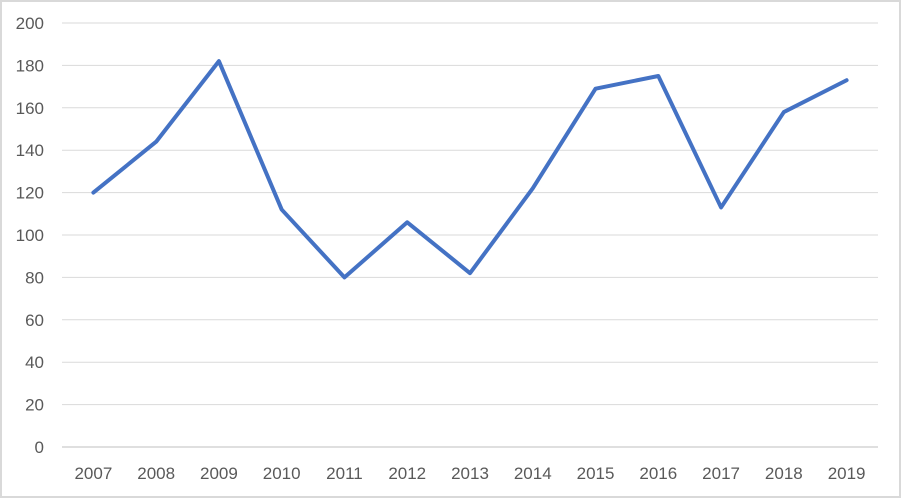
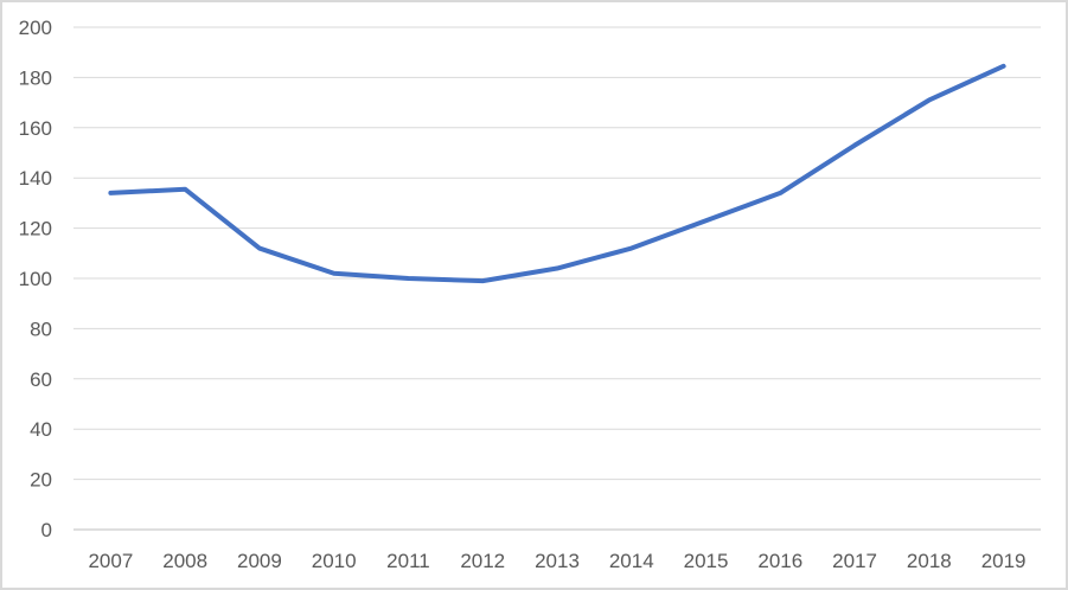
2007: 120 -> 134
2008: 144 -> 136
2009: 182 -> 112
2010: 112 -> 102
2011: 80 -> 100
2012: 106 -> 99
2013: 82 -> 104
2014: 122 -> 112
2015: 169 -> 123
2016: 175 -> 134
2017: 113 -> 153
2018: 158 -> 171
2019: 173 -> 184
